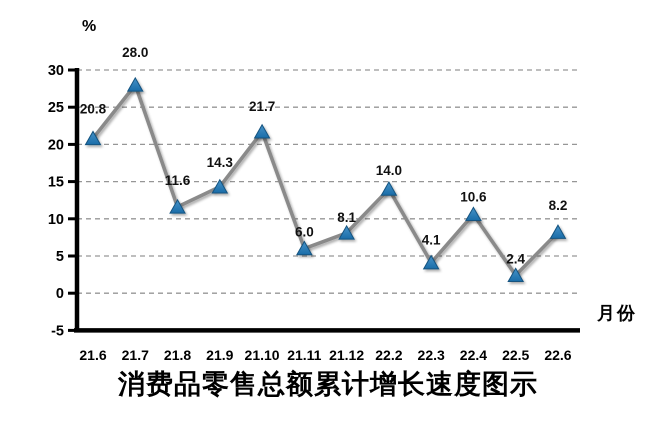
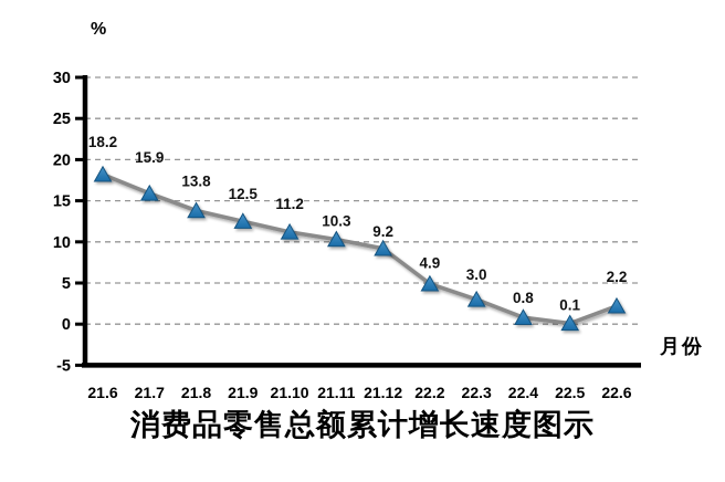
21.6: 20.8 -> 18.2
21.7: 28.0 -> 15.9
21.8: 11.6 -> 13.8
21.9: 14.3 -> 12.5
21.10: 21.7 -> 11.2
21.11: 6.0 -> 10.3
21.12: 8.1 -> 9.2
22.2: 14.0 -> 4.9
22.3: 4.1 -> 3.0
22.4: 10.6 -> 0.8
22.5: 2.4 -> 0.1
22.6: 8.2 -> 2.2
